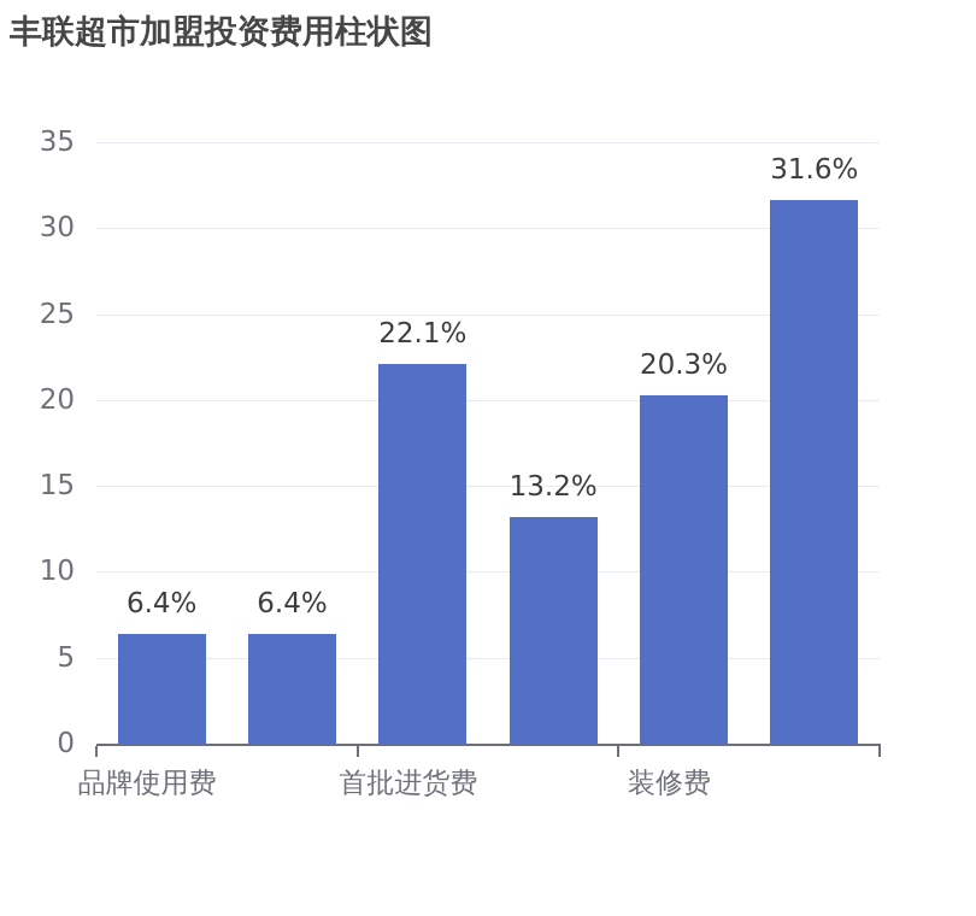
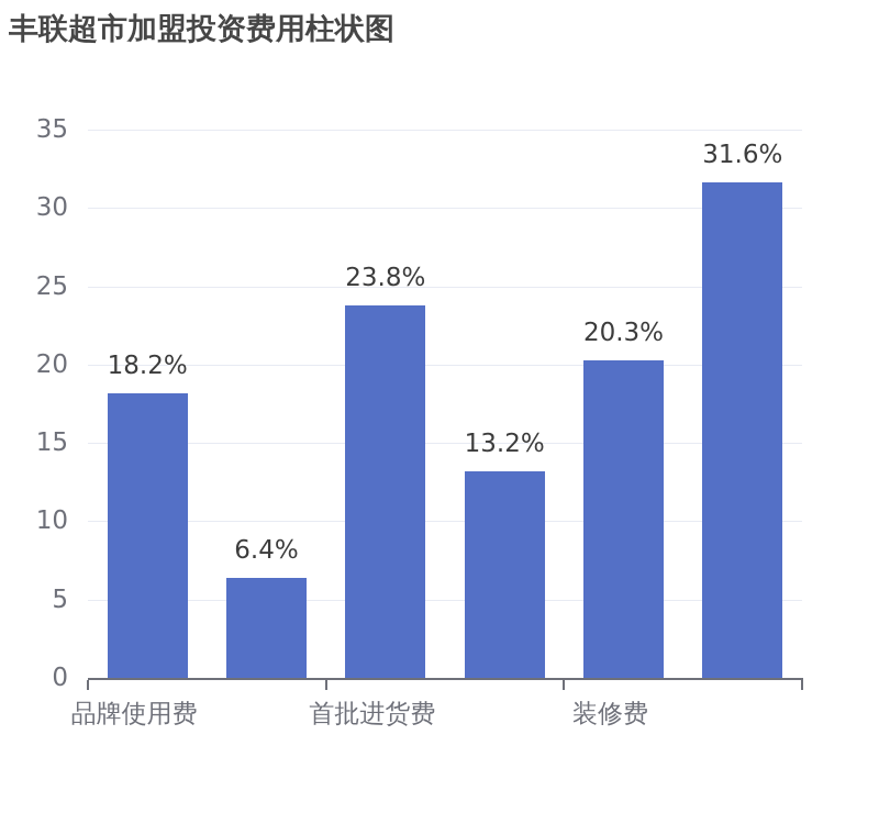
品牌使用费: 6.4% -> 18.2%
首批进货费: 22.1% -> 23.8%
